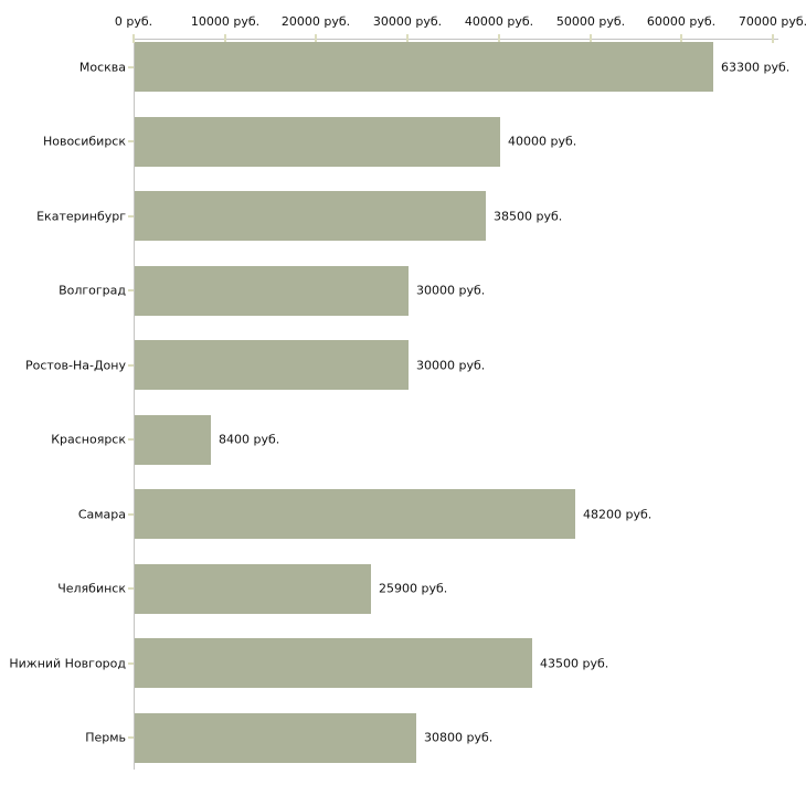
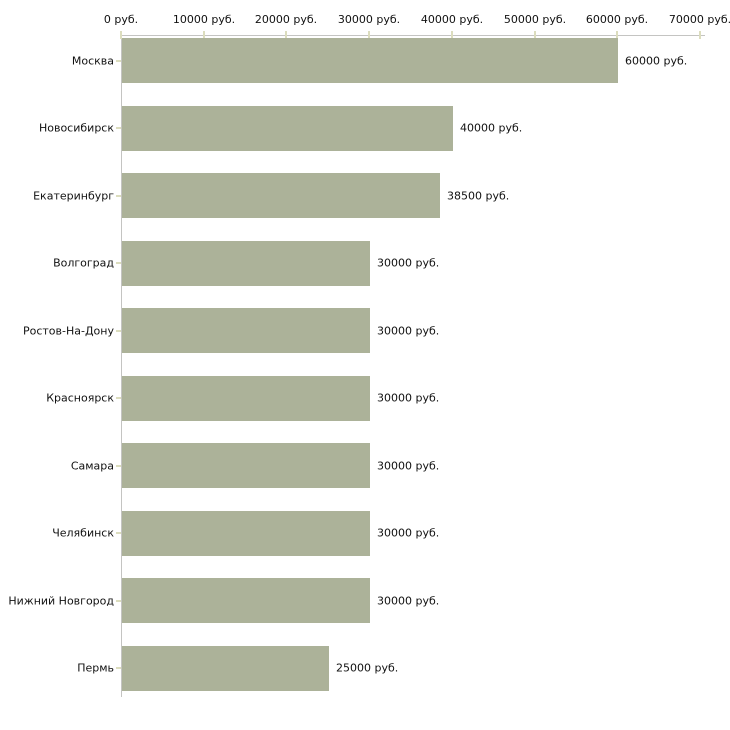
Москва: 63300 -> 60000
Красноярск: 8400 -> 30000
Самара: 48200 -> 30000
Челябинск: 25900 -> 30000
Нижний Новгород: 43500 -> 30000
Пермь: 30800 -> 25000
